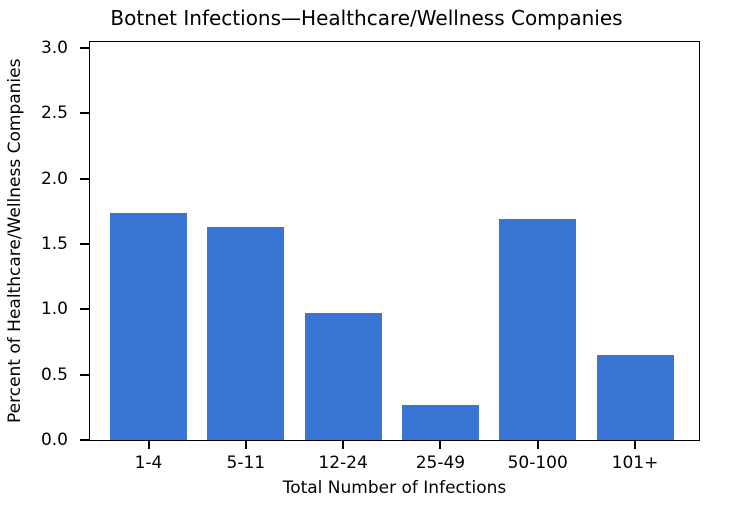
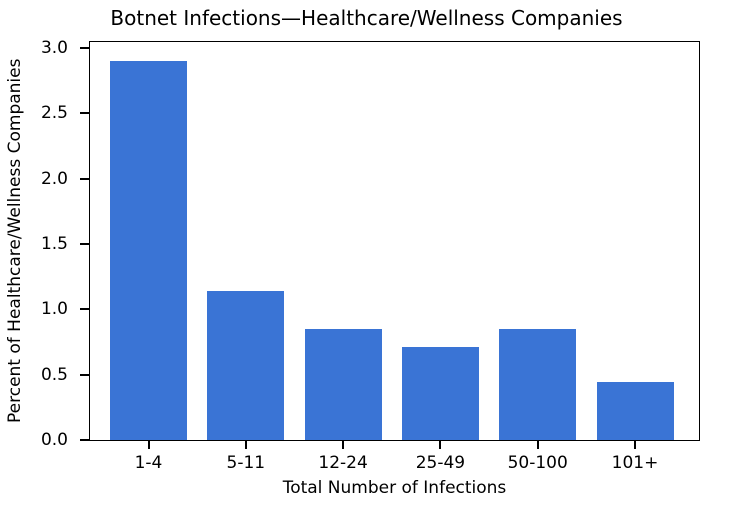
1-4: 1.74 -> 2.90
5-11: 1.63 -> 1.14
12-24: 0.97 -> 0.85
25-49: 0.27 -> 0.71
50-100: 1.69 -> 0.85
101+: 0.65 -> 0.44
